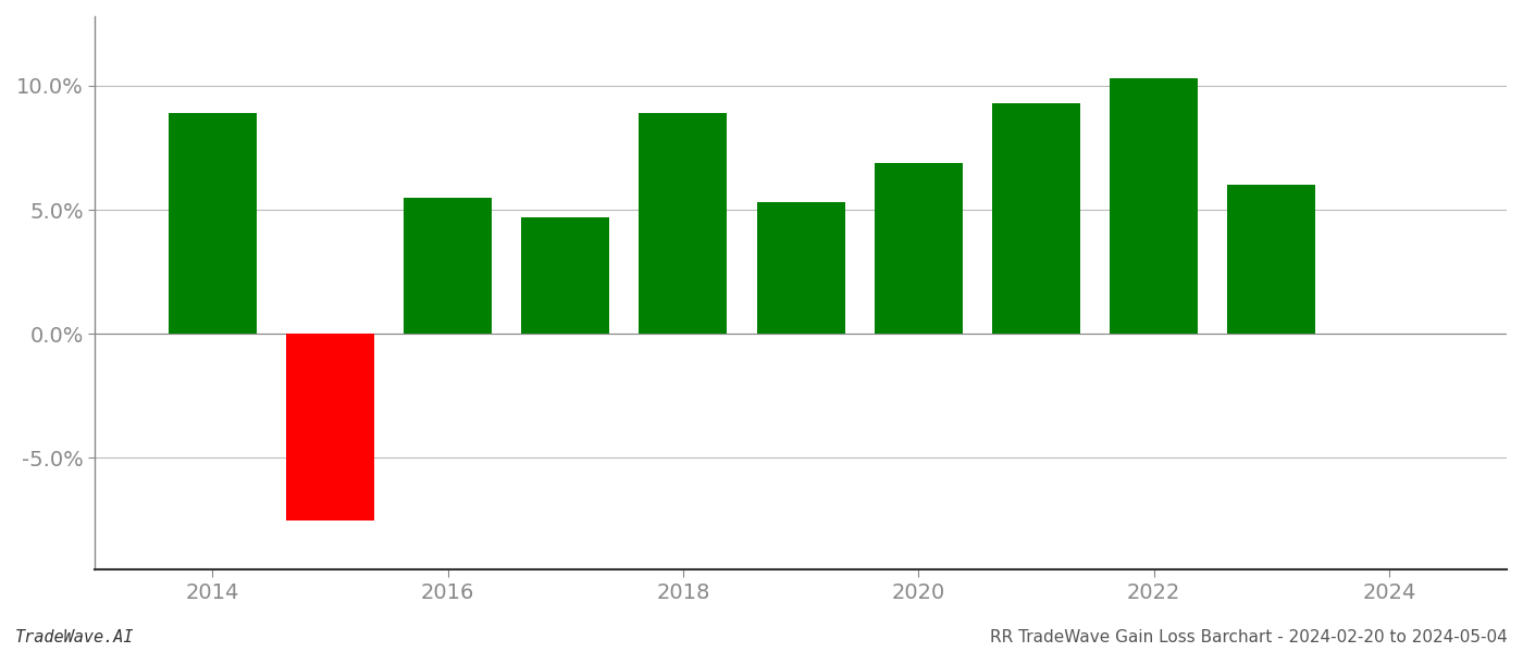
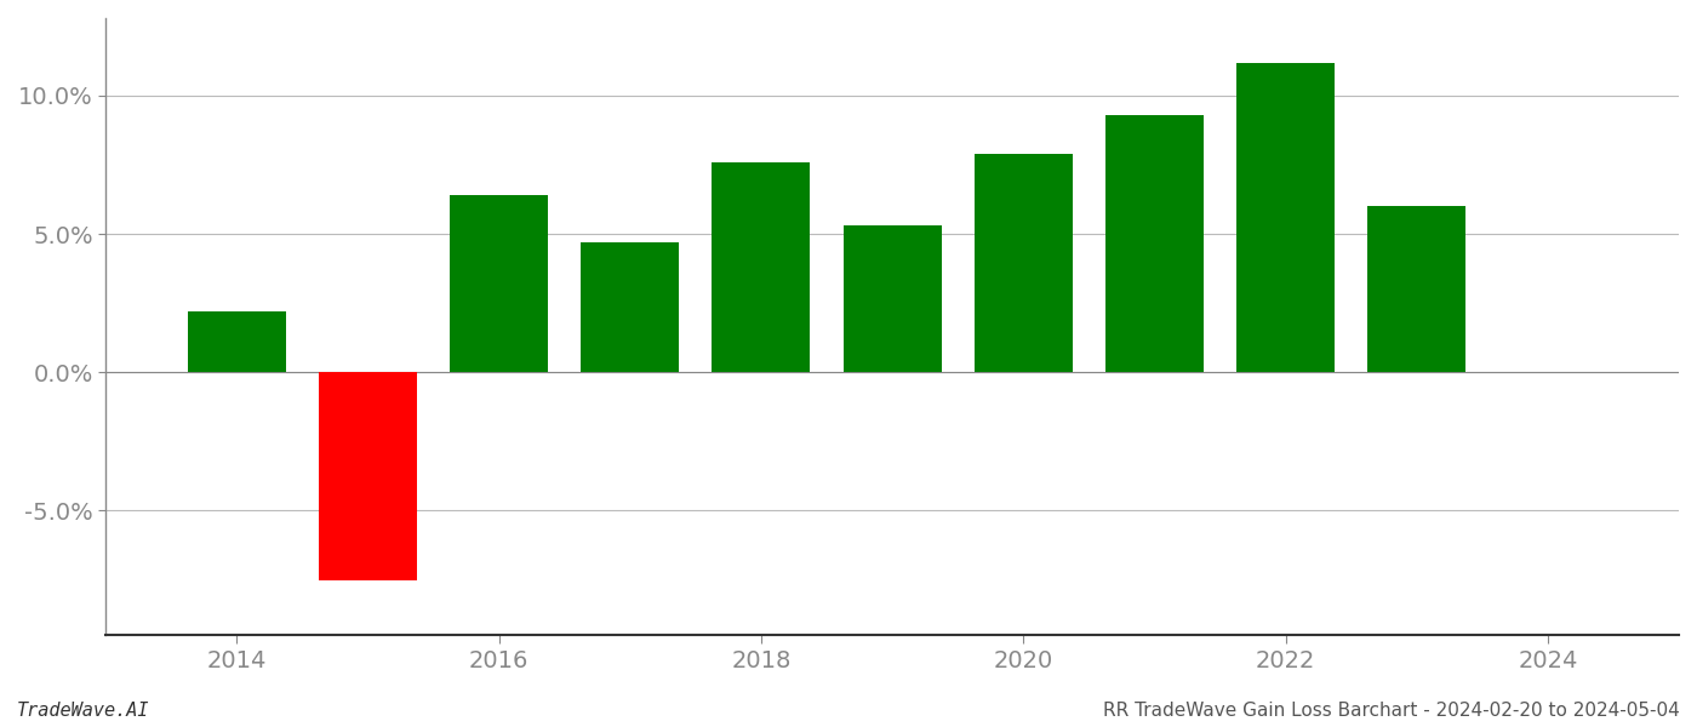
2014: 8.9% -> 2.2%
2016: 5.5% -> 6.4%
2018: 8.9% -> 7.6%
2020: 6.9% -> 7.9%
2022: 10.3% -> 11.2%
